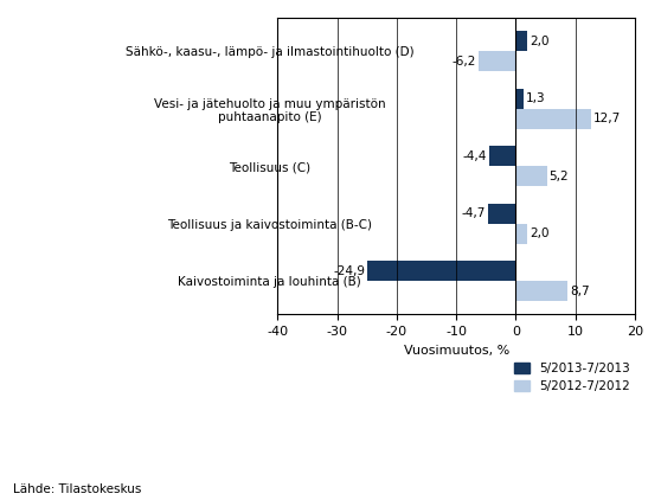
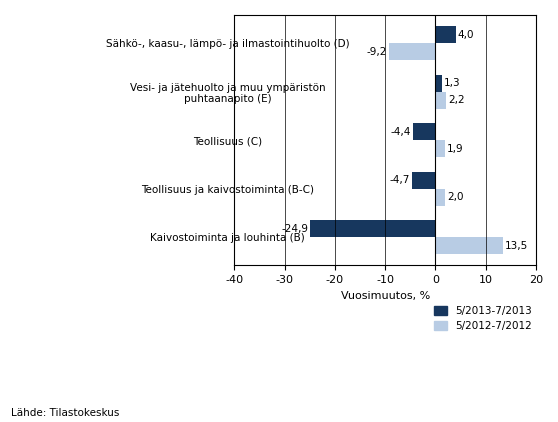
5/2013-7/2013/Sähkö-, kaasu-, lämpö- ja ilmastointihuolto (D): 2,0 -> 4,0
5/2012-7/2012/Sähkö-, kaasu-, lämpö- ja ilmastointihuolto (D): -6,2 -> -9,2
5/2012-7/2012/Vesi- ja jätehuolto ja muu ympäristön puhtaanapito (E): 12,7 -> 2,2
5/2012-7/2012/Teollisuus (C): 5,2 -> 1,9
5/2012-7/2012/Kaivostoiminta ja louhinta (B): 8,7 -> 13,5
